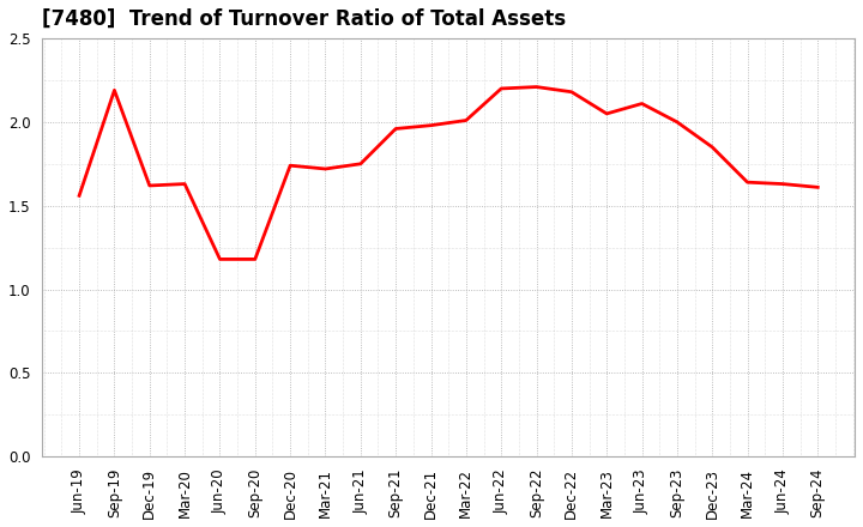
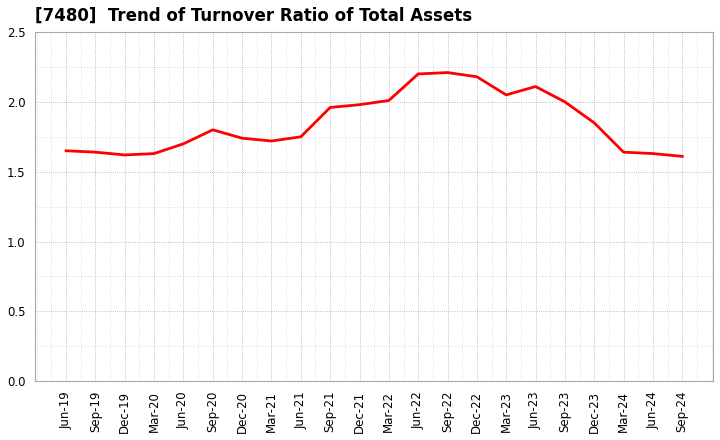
Jun-19: 1.56 -> 1.65
Sep-19: 2.19 -> 1.64
Jun-20: 1.18 -> 1.70
Sep-20: 1.18 -> 1.80
